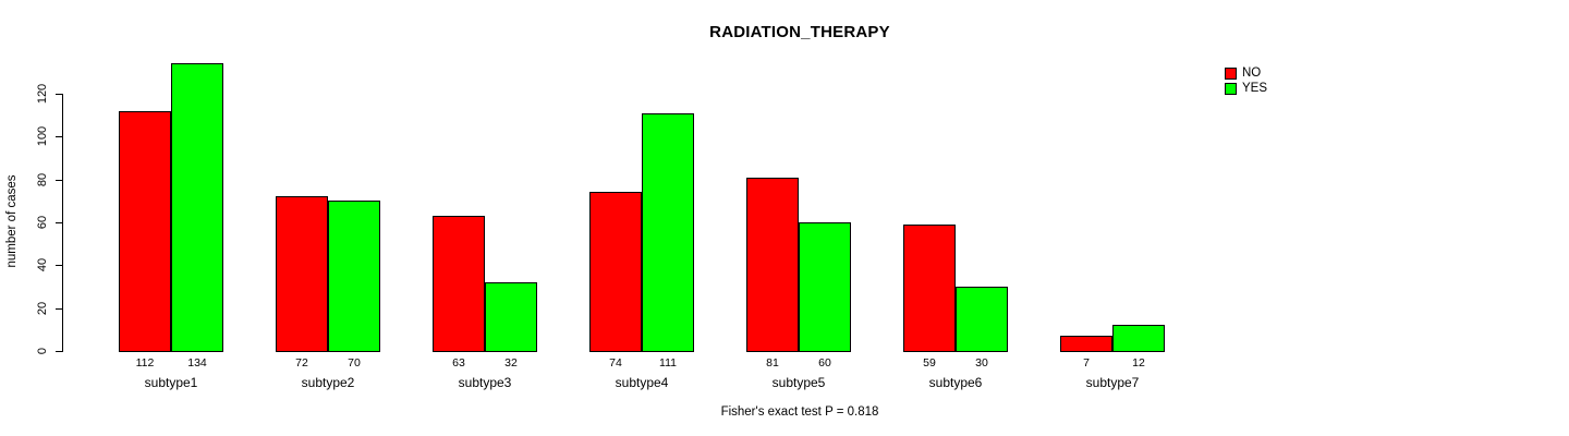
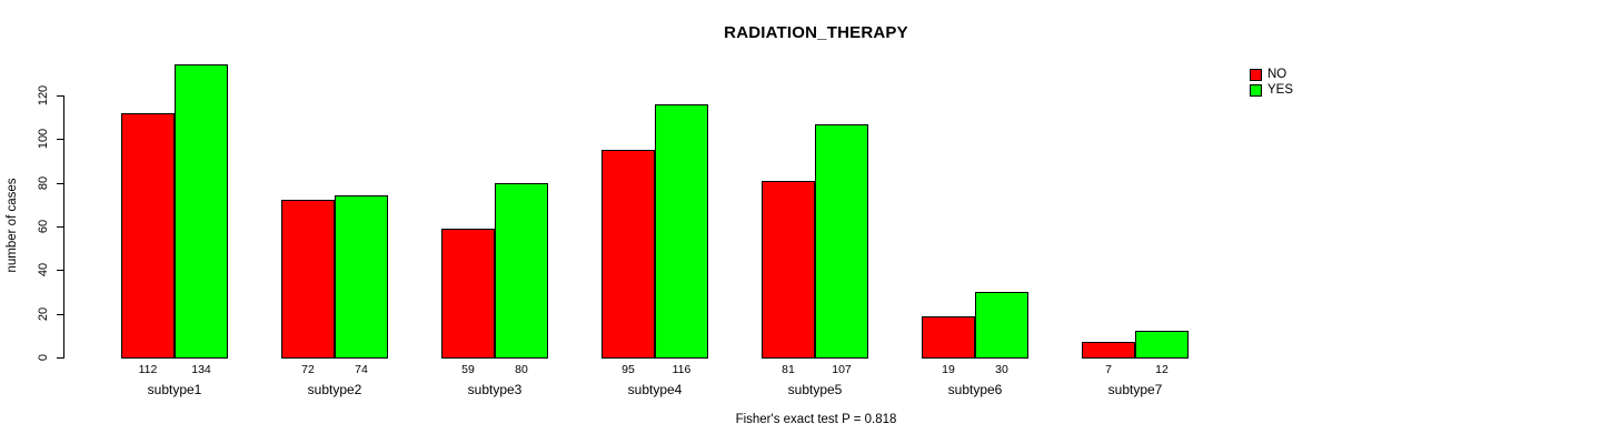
YES/subtype2: 70 -> 74
NO/subtype3: 63 -> 59
YES/subtype3: 32 -> 80
NO/subtype4: 74 -> 95
YES/subtype4: 111 -> 116
YES/subtype5: 60 -> 107
NO/subtype6: 59 -> 19
